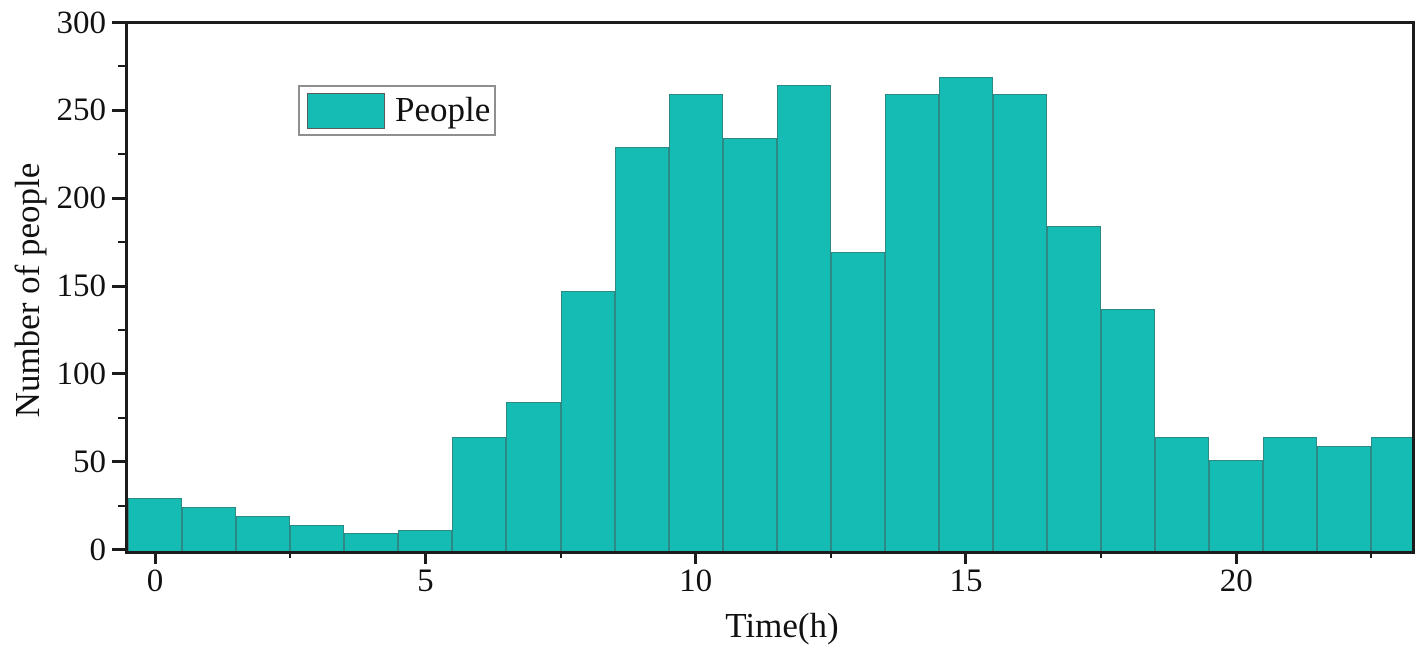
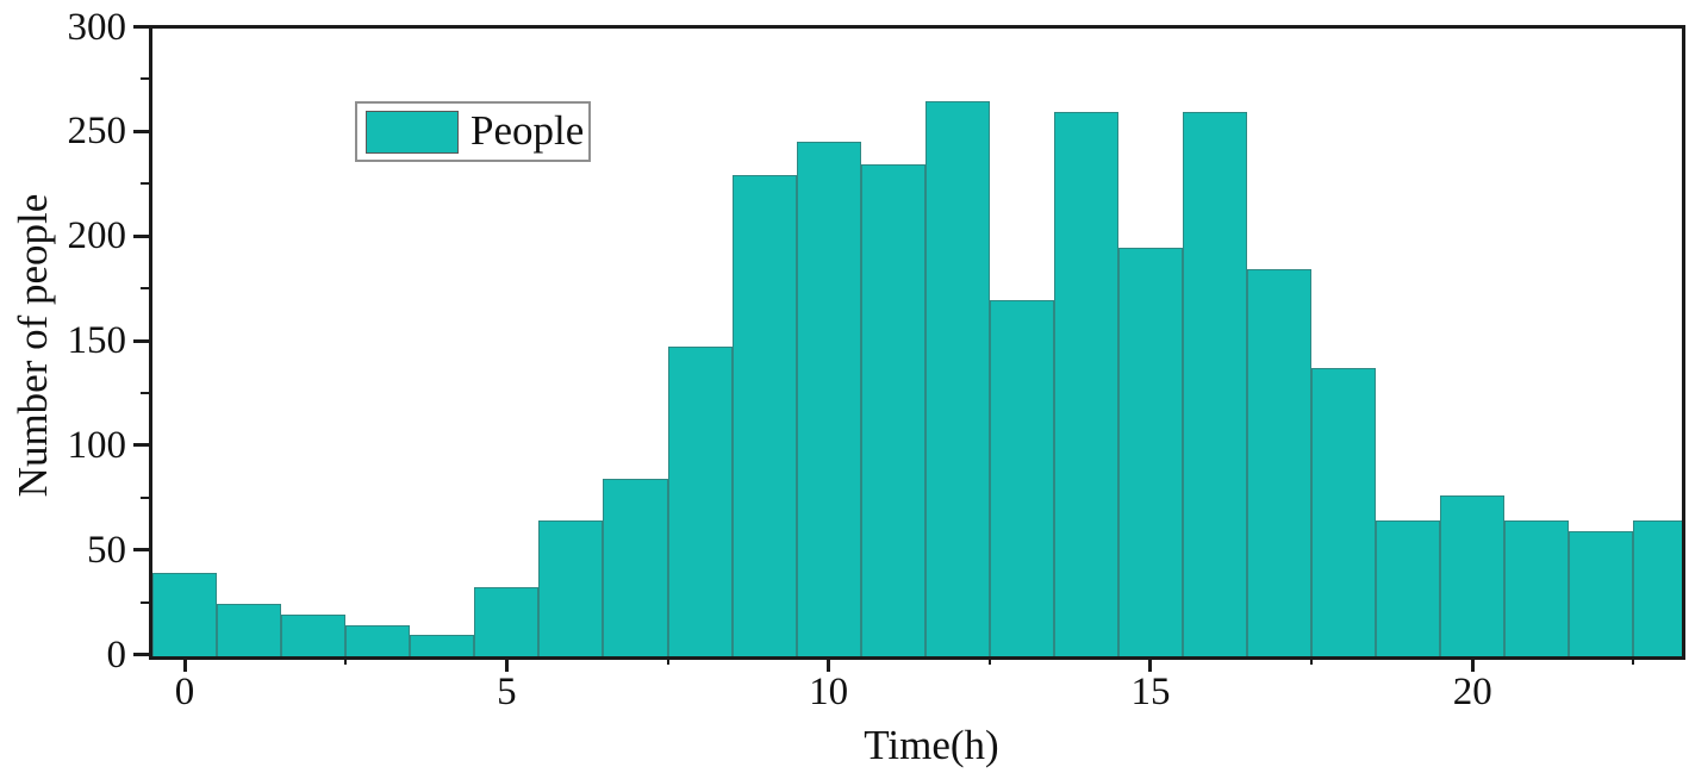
0: 30 -> 40
5: 12 -> 33
10: 260 -> 246
15: 270 -> 195
20: 52 -> 77
